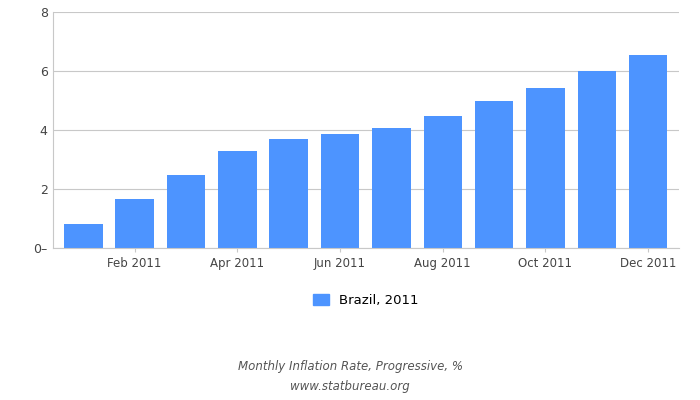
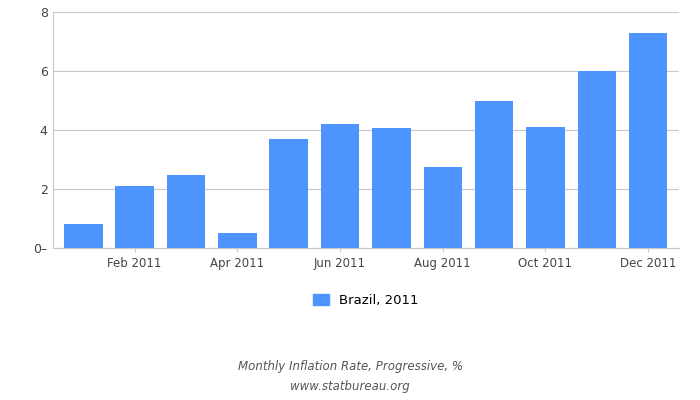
Feb 2011: 1.66 -> 2.10
Apr 2011: 3.30 -> 0.50
Jun 2011: 3.87 -> 4.20
Aug 2011: 4.46 -> 2.75
Oct 2011: 5.43 -> 4.10
Dec 2011: 6.55 -> 7.30
